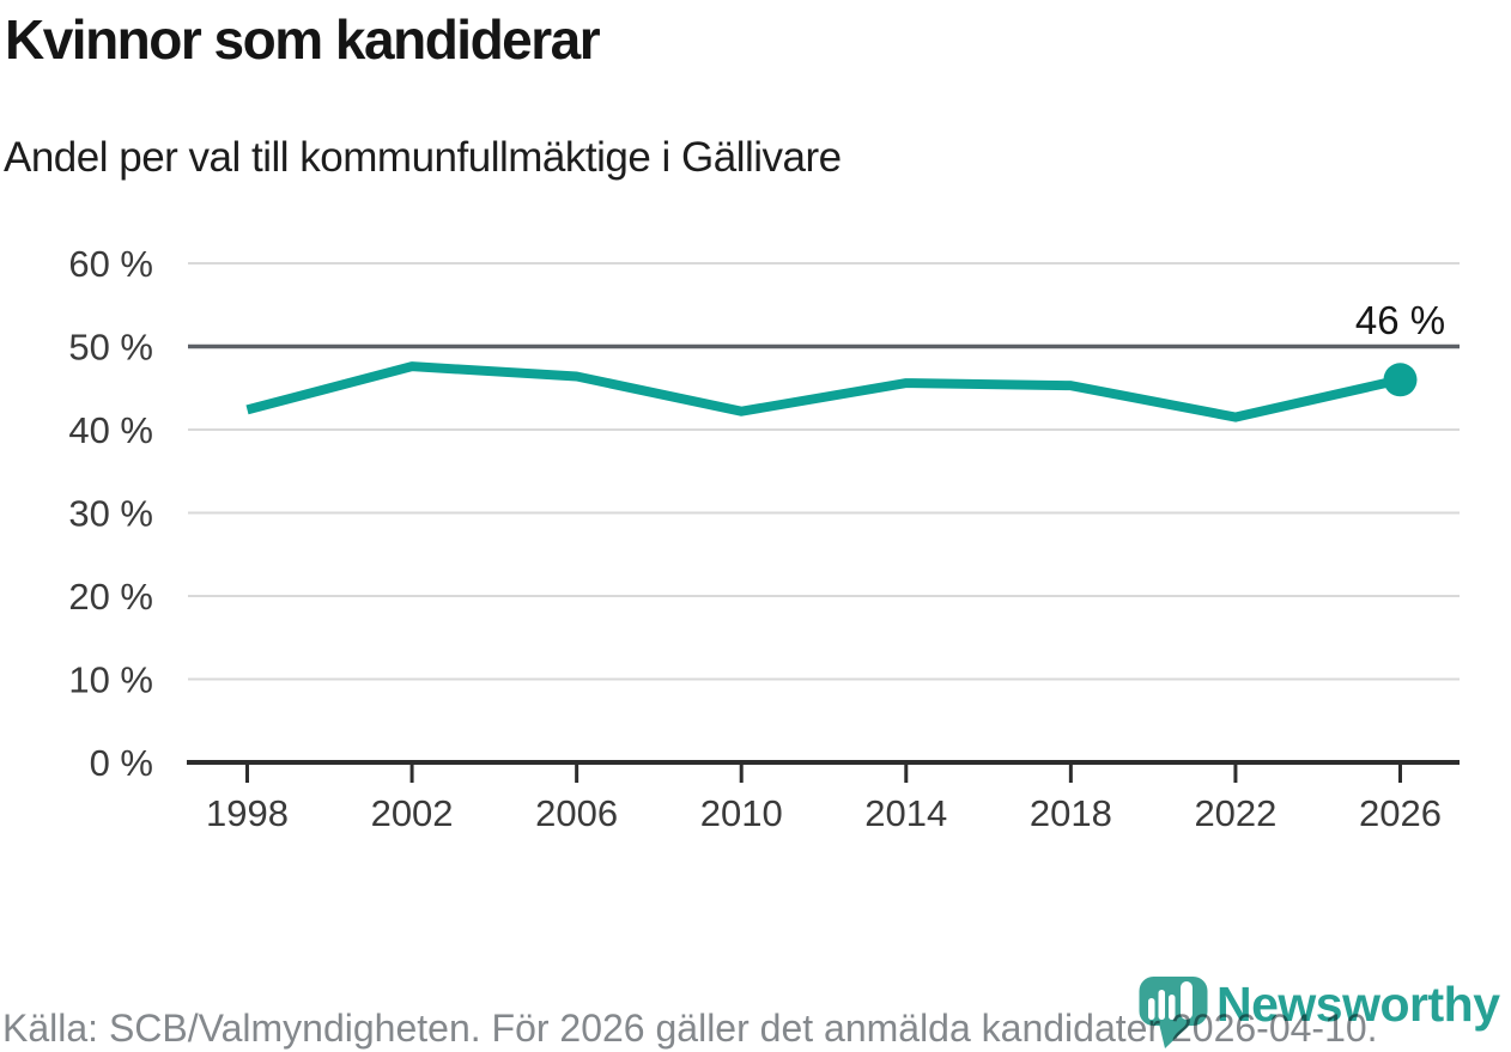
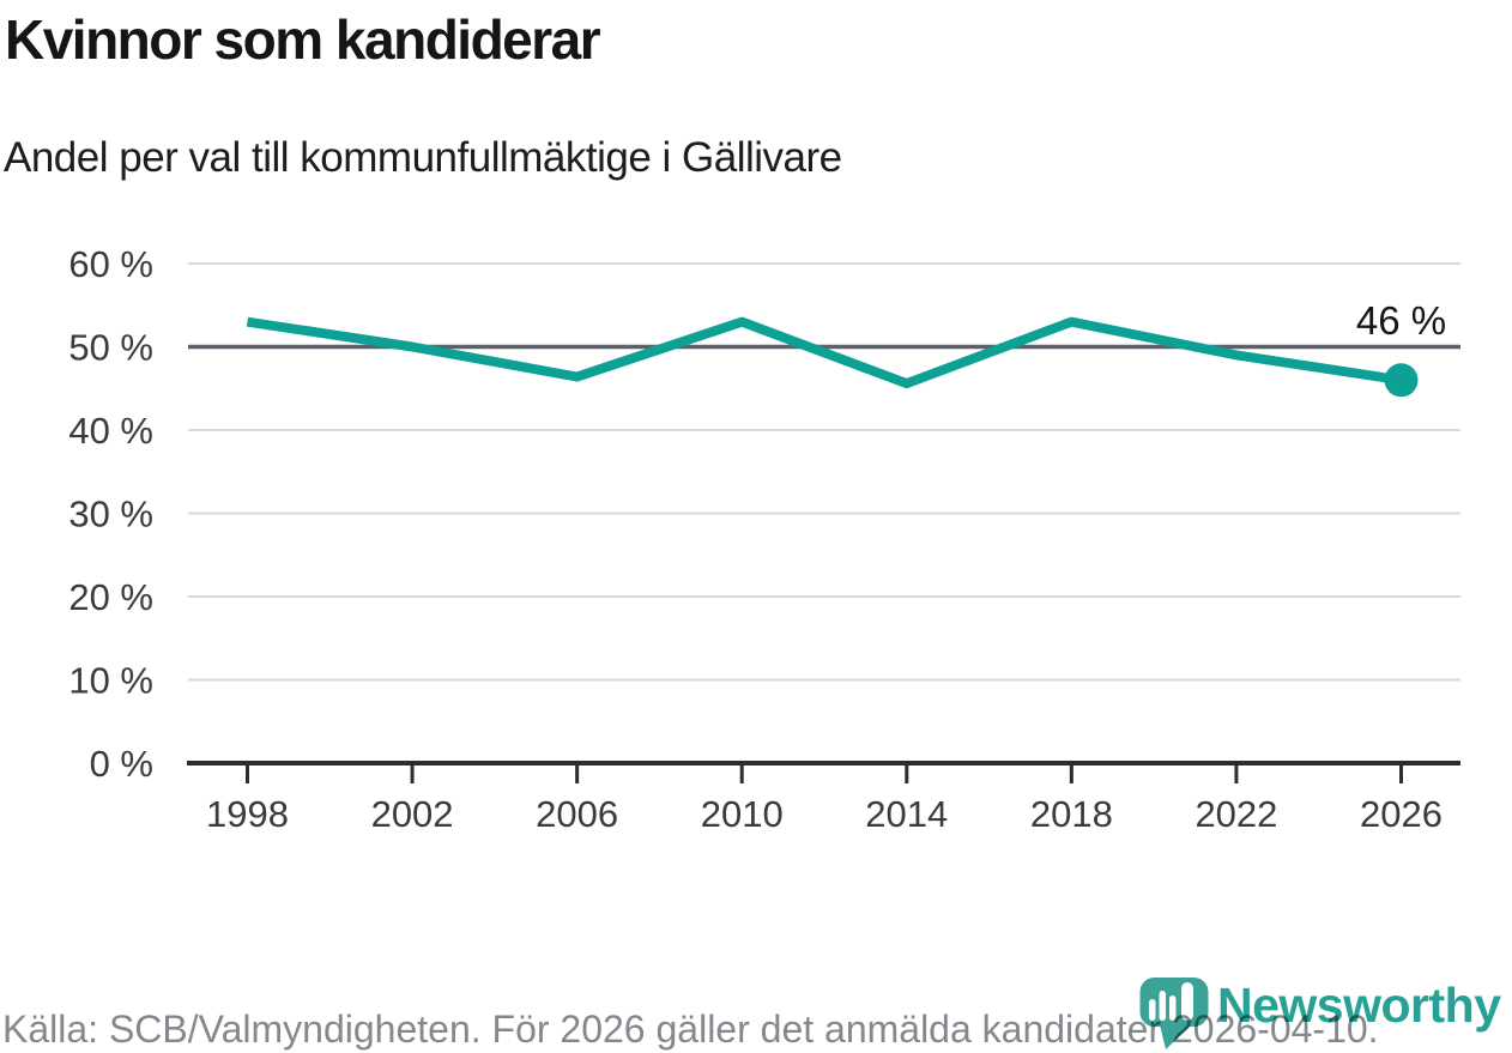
1998: 42% -> 53%
2002: 48% -> 50%
2010: 42% -> 53%
2018: 45% -> 53%
2022: 42% -> 49%
